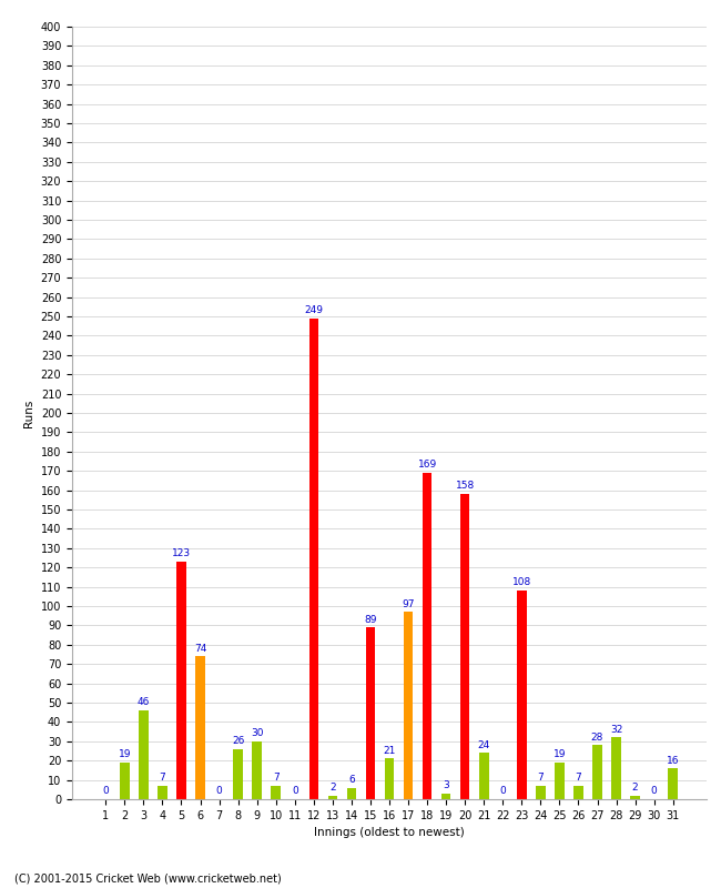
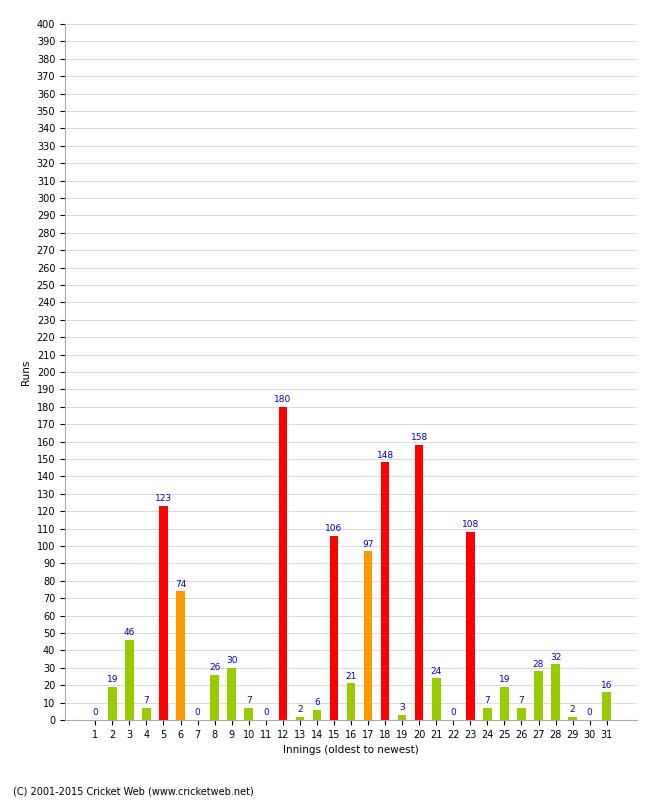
12: 249 -> 180
15: 89 -> 106
18: 169 -> 148
